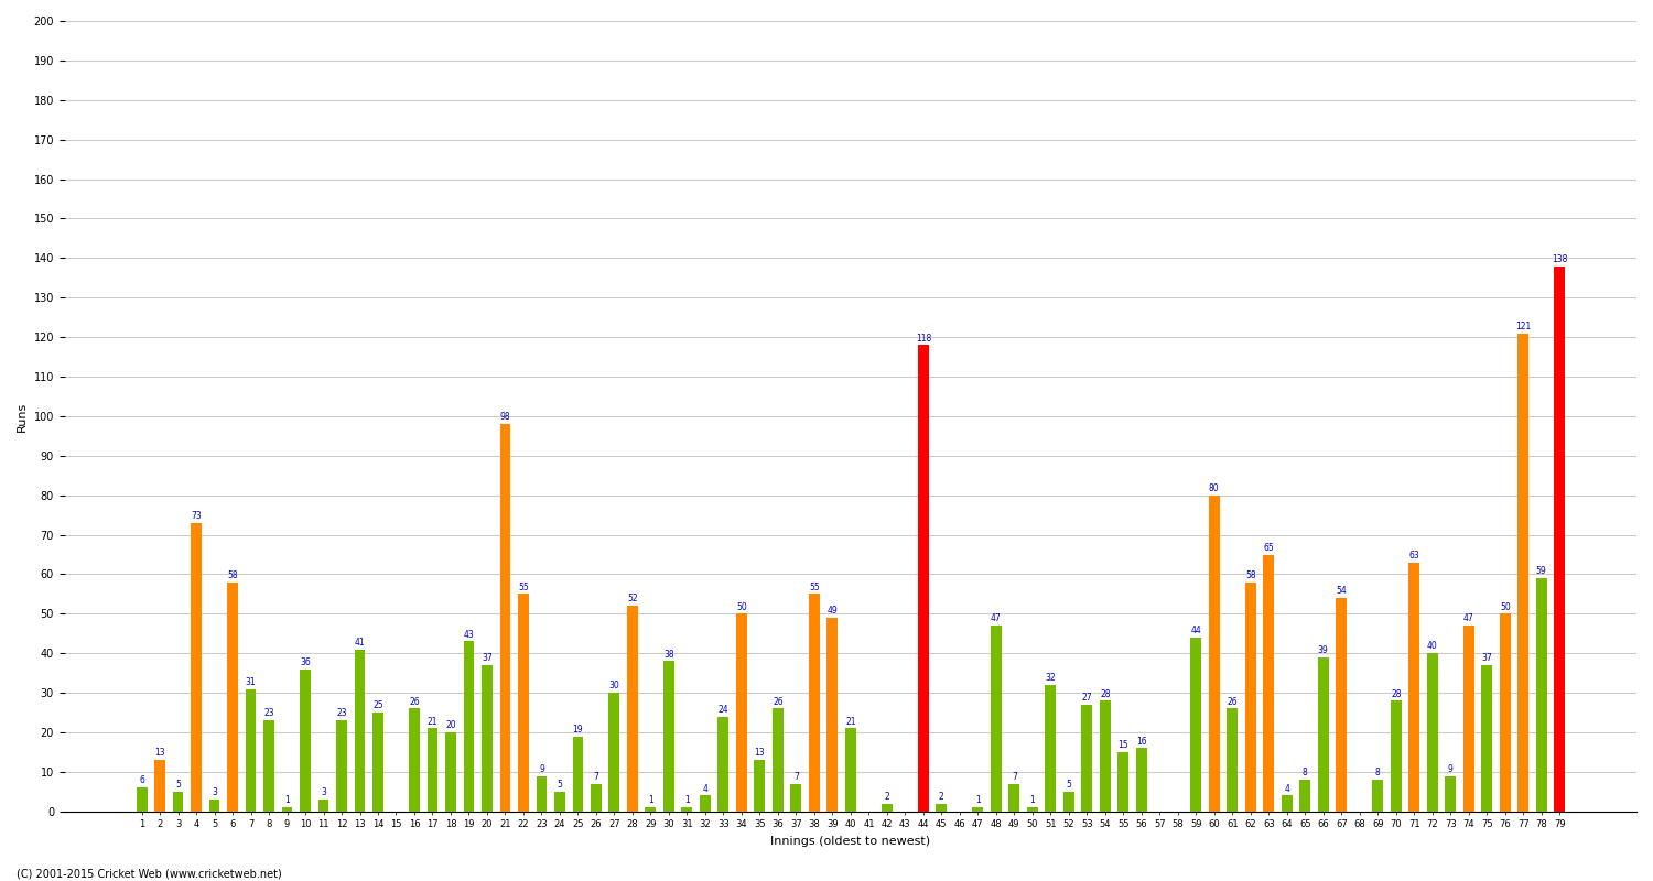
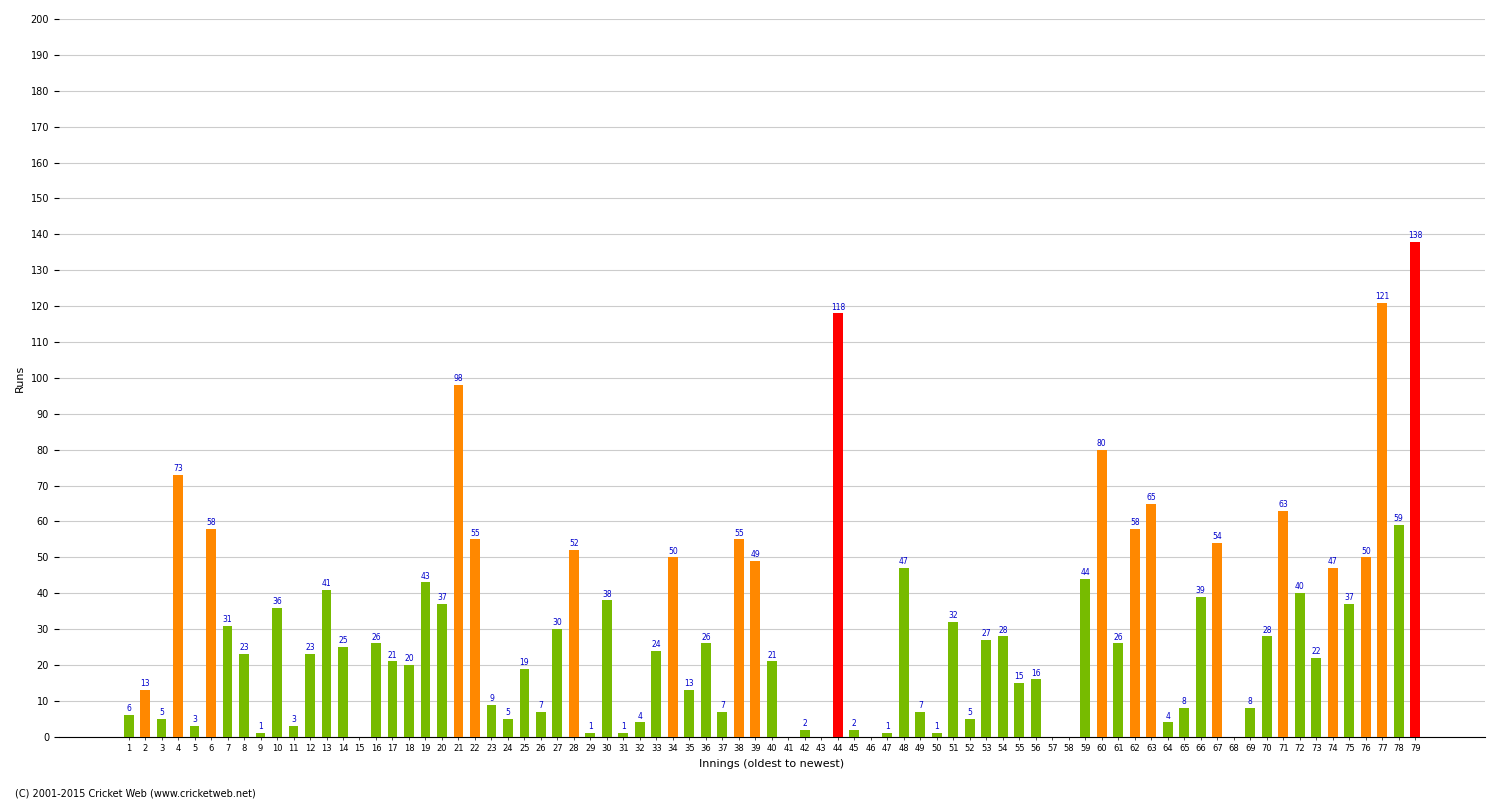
73: 9 -> 22
